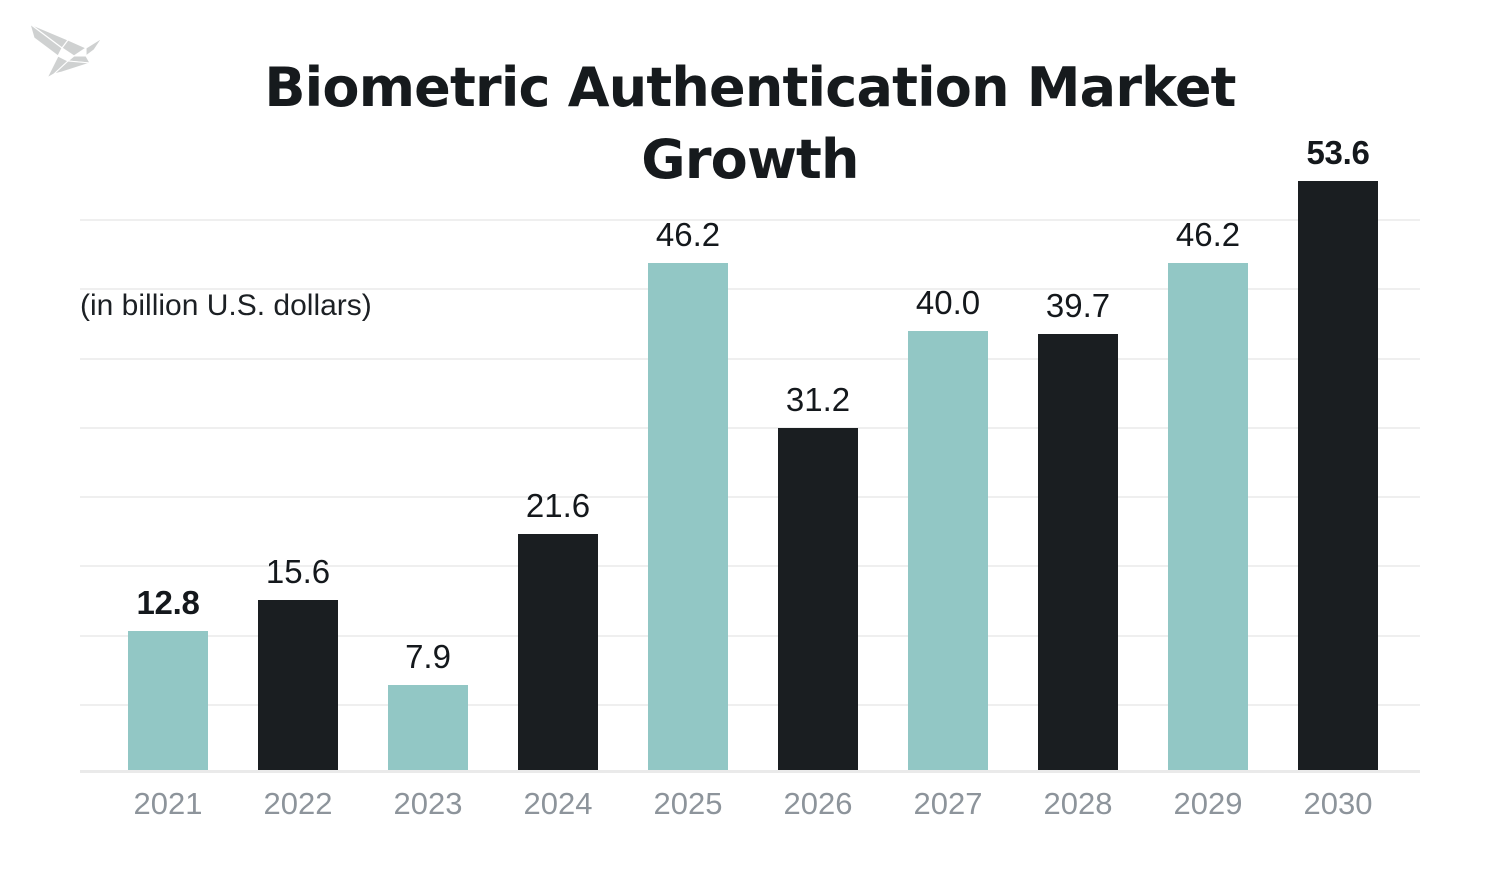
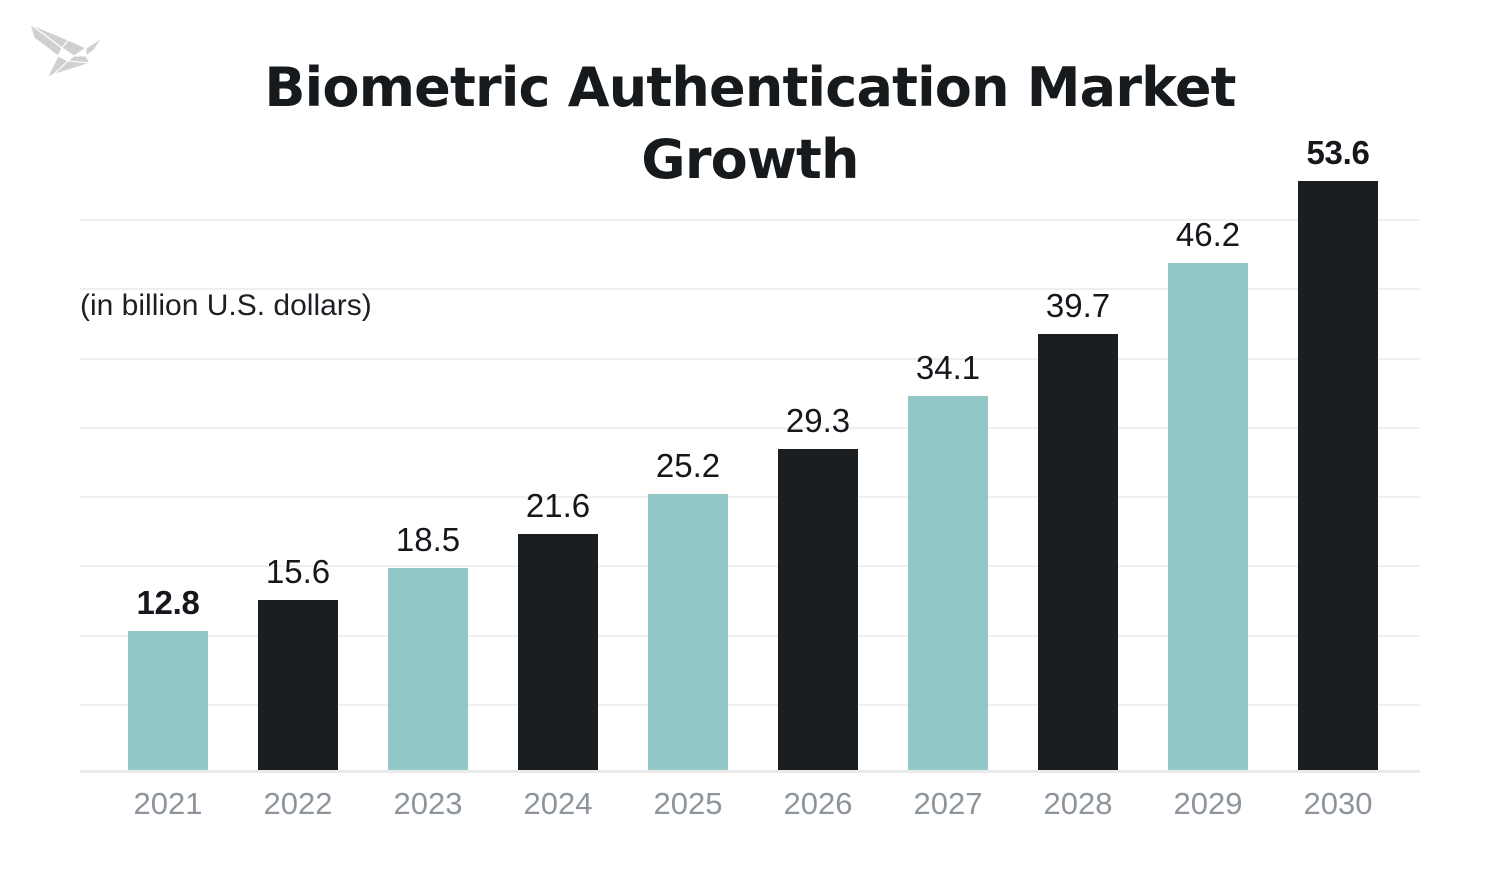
2023: 7.9 -> 18.5
2025: 46.2 -> 25.2
2026: 31.2 -> 29.3
2027: 40.0 -> 34.1
